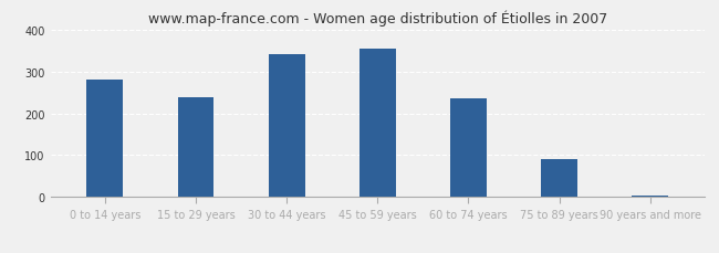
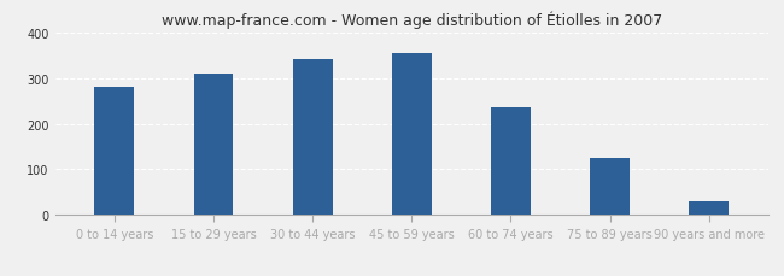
15 to 29 years: 237 -> 310
75 to 89 years: 90 -> 125
90 years and more: 5 -> 30
